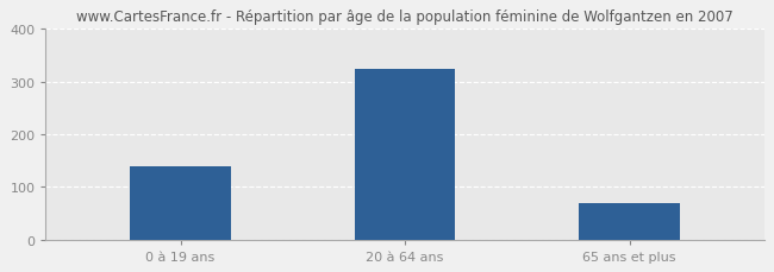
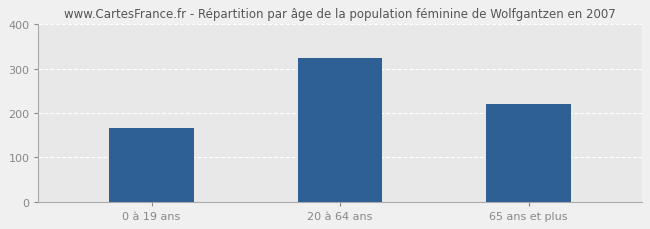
0 à 19 ans: 140 -> 165
65 ans et plus: 68 -> 220
